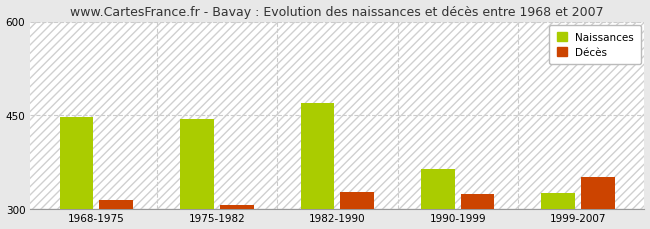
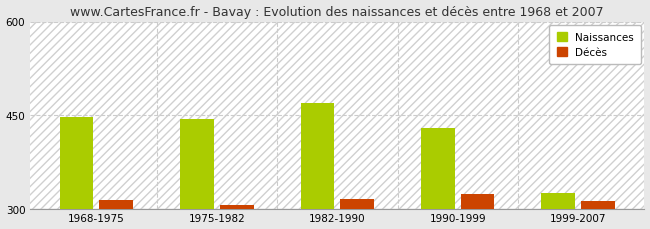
Décès/1982-1990: 326 -> 315
Naissances/1990-1999: 364 -> 430
Décès/1999-2007: 350 -> 312
